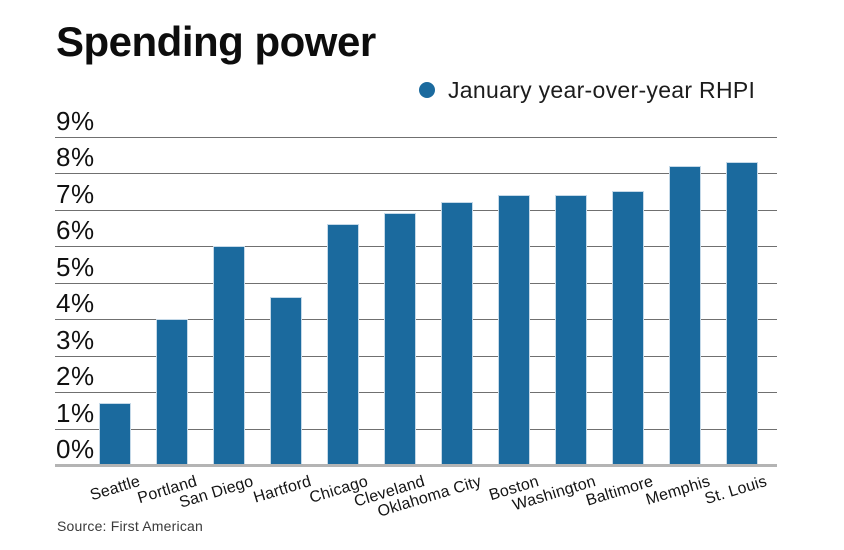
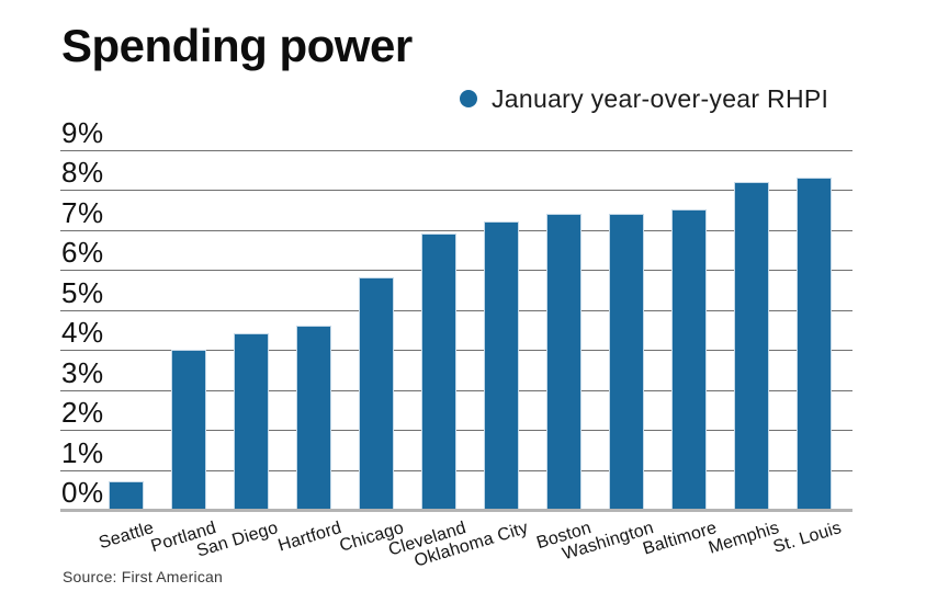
Seattle: 1.7% -> 0.7%
San Diego: 6.0% -> 4.4%
Chicago: 6.6% -> 5.8%
